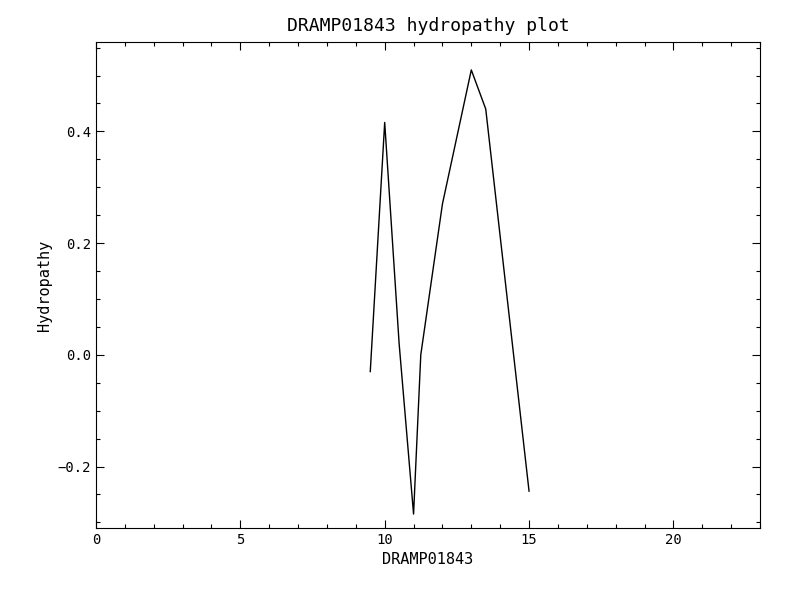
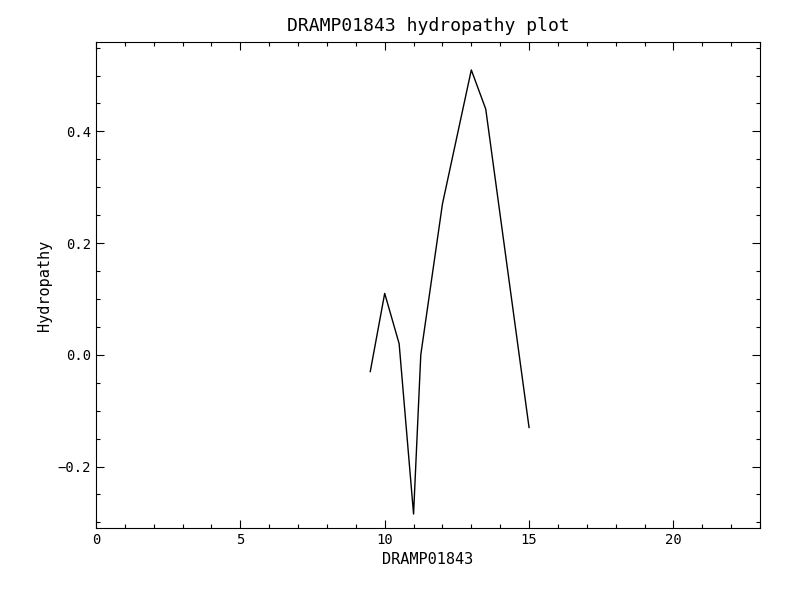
10: 0.416 -> 0.110
15: -0.244 -> -0.130
